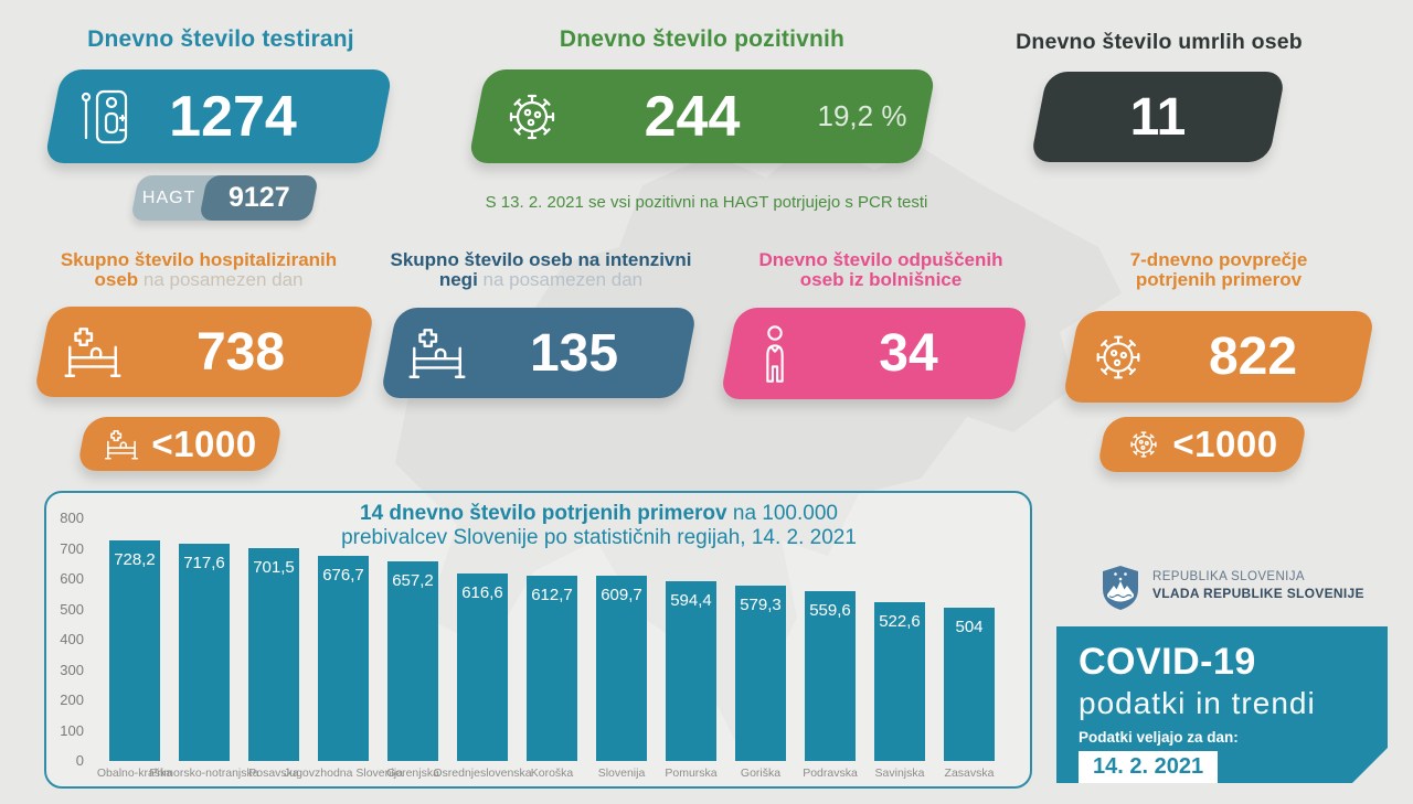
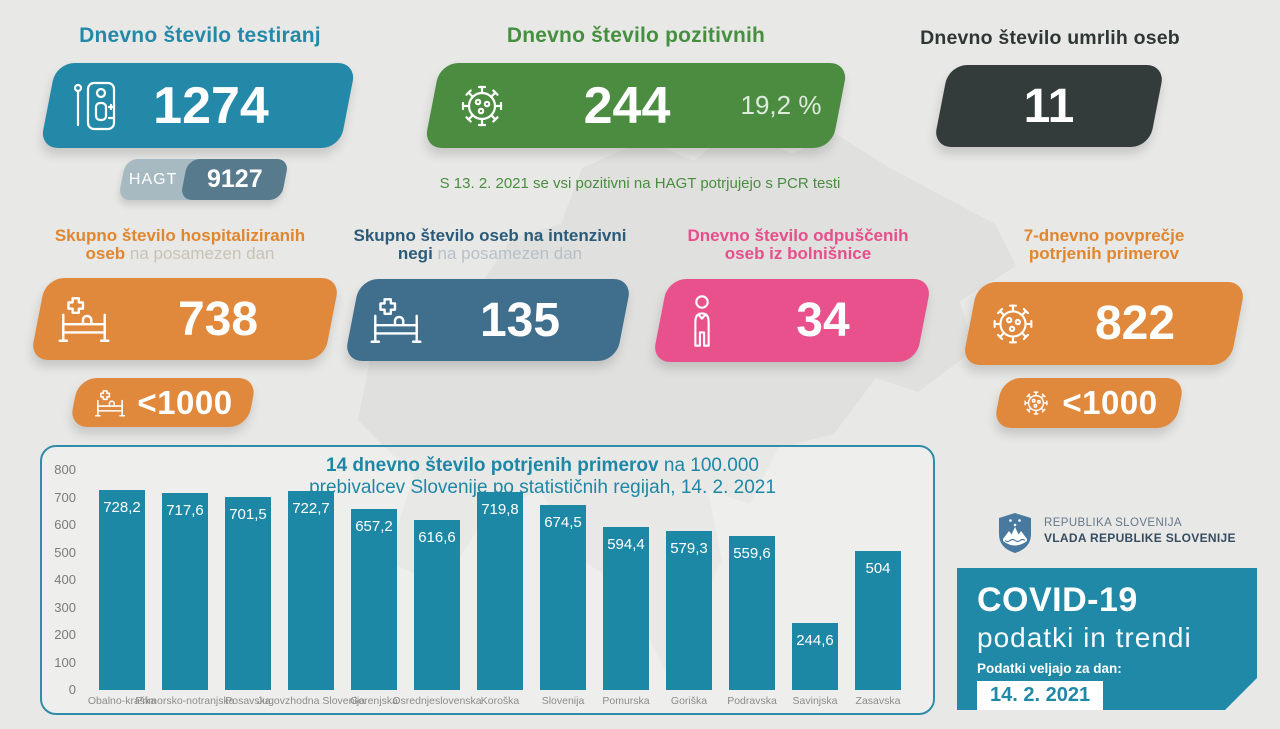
Jugovzhodna Slovenija: 676,7 -> 722,7
Koroška: 612,7 -> 719,8
Slovenija: 609,7 -> 674,5
Savinjska: 522,6 -> 244,6
